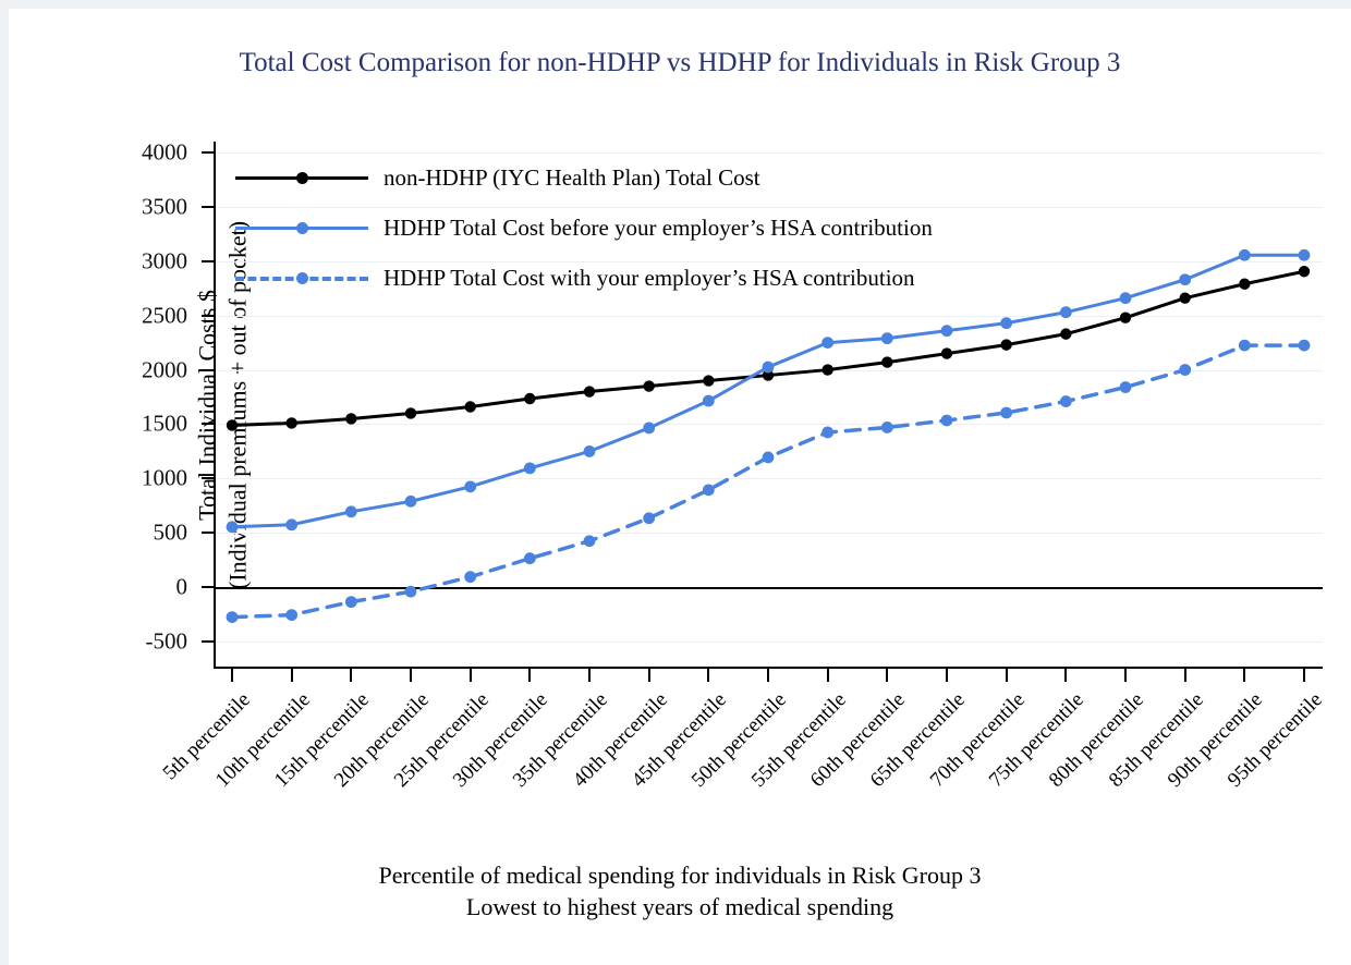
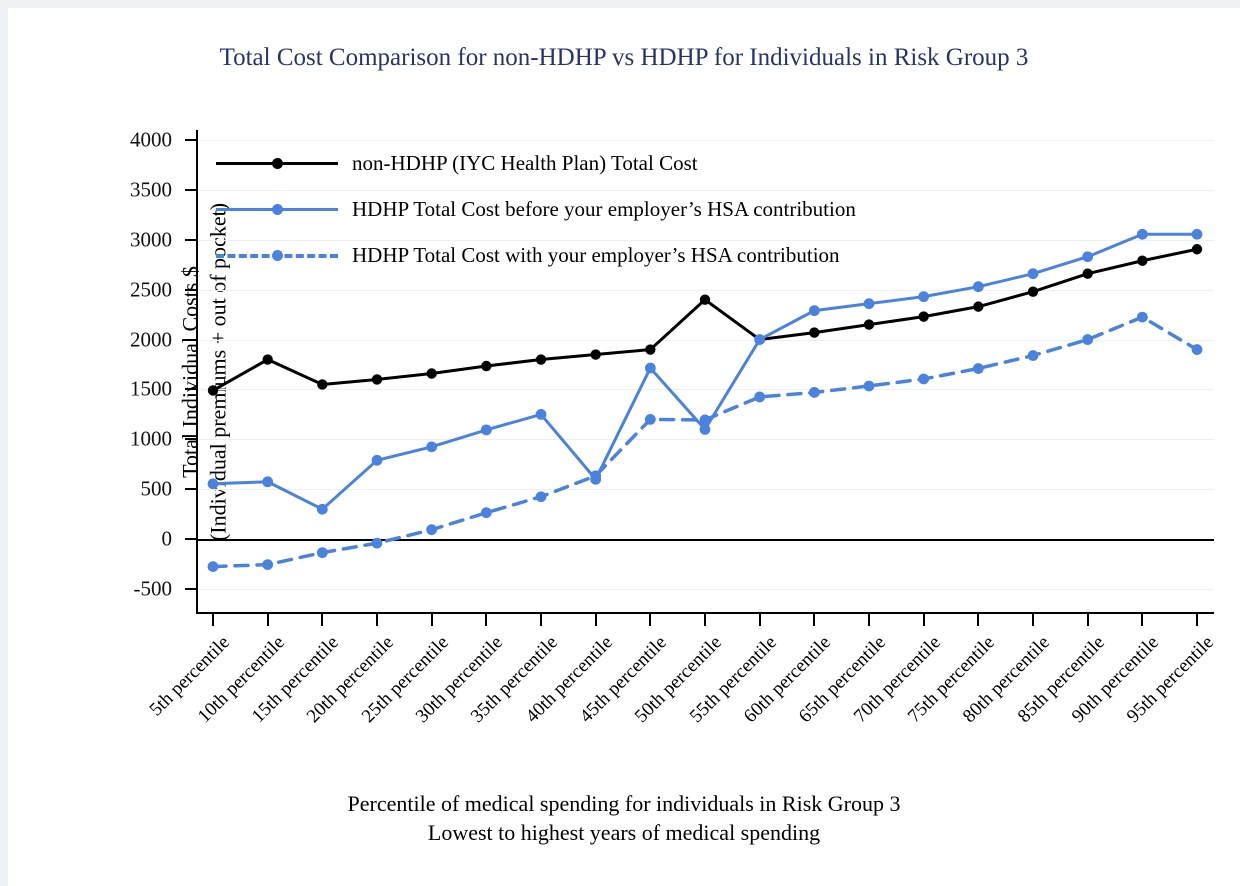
non-HDHP (IYC Health Plan) Total Cost/10th percentile: 1500 -> 1800
HDHP Total Cost before your employer’s HSA contribution/15th percentile: 700 -> 300
HDHP Total Cost before your employer’s HSA contribution/40th percentile: 1500 -> 600
HDHP Total Cost with your employer’s HSA contribution/45th percentile: 900 -> 1200
non-HDHP (IYC Health Plan) Total Cost/50th percentile: 2000 -> 2400
HDHP Total Cost before your employer’s HSA contribution/50th percentile: 2000 -> 1100
HDHP Total Cost before your employer’s HSA contribution/55th percentile: 2200 -> 2000
HDHP Total Cost with your employer’s HSA contribution/95th percentile: 2200 -> 1900
